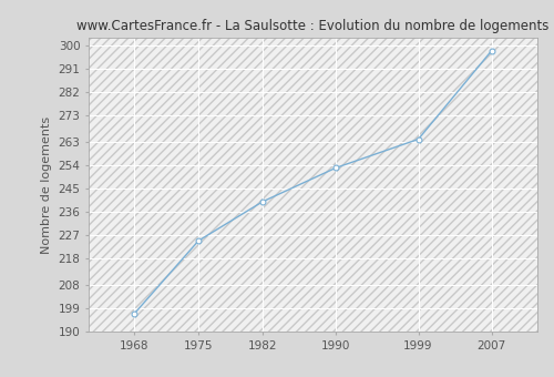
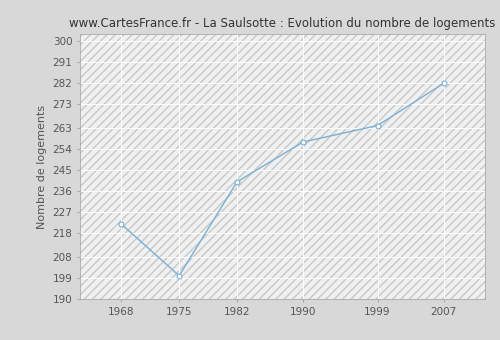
1968: 197 -> 222
1975: 225 -> 200
1990: 253 -> 257
2007: 298 -> 282
